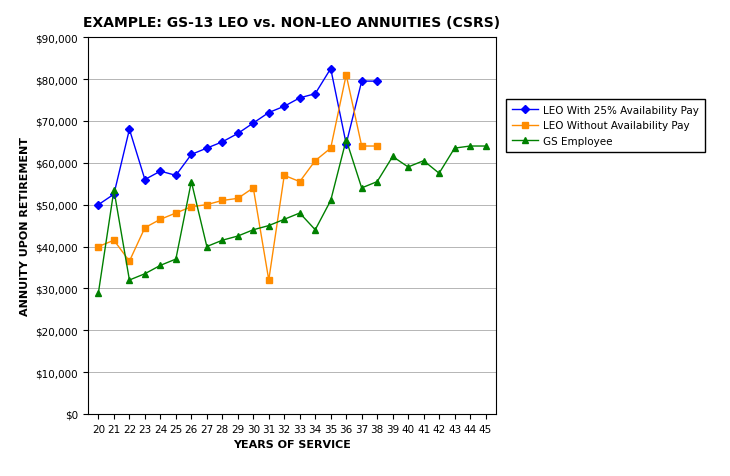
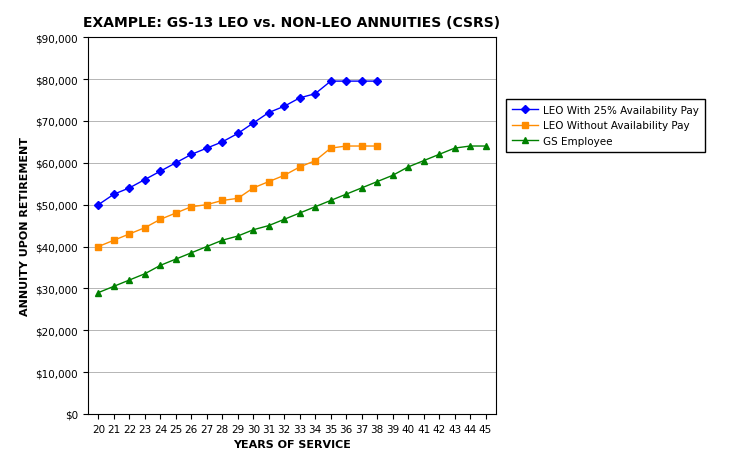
GS Employee/21: $53,500 -> $30,500
LEO With 25% Availability Pay/22: $68,000 -> $54,000
LEO Without Availability Pay/22: $36,500 -> $43,000
LEO With 25% Availability Pay/25: $57,000 -> $60,000
GS Employee/26: $55,500 -> $38,500
LEO Without Availability Pay/31: $32,000 -> $55,500
LEO Without Availability Pay/33: $55,500 -> $59,000
GS Employee/34: $44,000 -> $49,500
LEO With 25% Availability Pay/35: $82,500 -> $79,500
LEO With 25% Availability Pay/36: $64,500 -> $79,500
LEO Without Availability Pay/36: $81,000 -> $64,000
GS Employee/36: $65,500 -> $52,500
GS Employee/39: $61,500 -> $57,000
GS Employee/42: $57,500 -> $62,000
